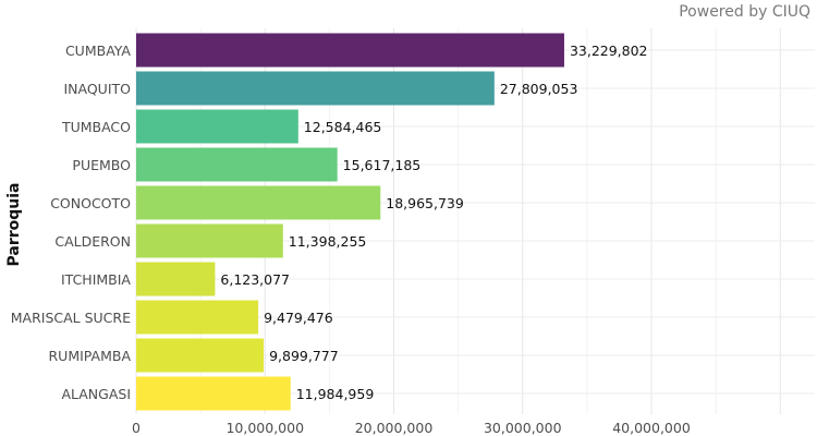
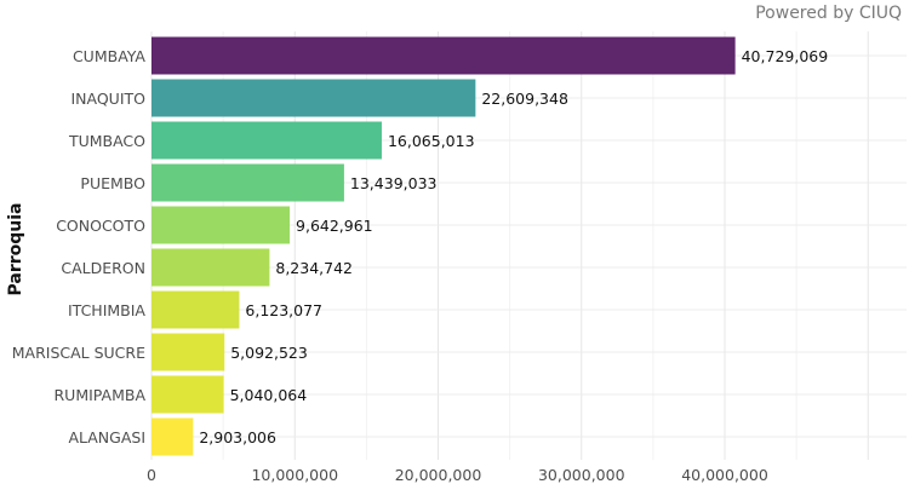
CUMBAYA: 33,229,802 -> 40,729,069
INAQUITO: 27,809,053 -> 22,609,348
TUMBACO: 12,584,465 -> 16,065,013
PUEMBO: 15,617,185 -> 13,439,033
CONOCOTO: 18,965,739 -> 9,642,961
CALDERON: 11,398,255 -> 8,234,742
MARISCAL SUCRE: 9,479,476 -> 5,092,523
RUMIPAMBA: 9,899,777 -> 5,040,064
ALANGASI: 11,984,959 -> 2,903,006
